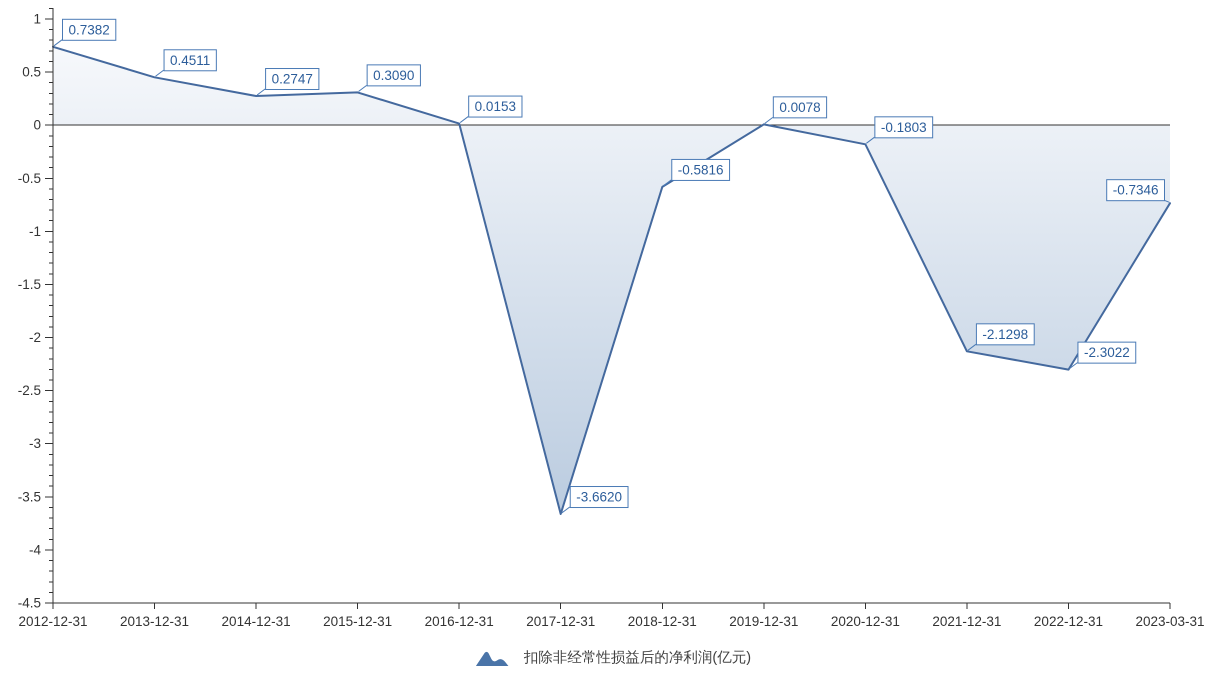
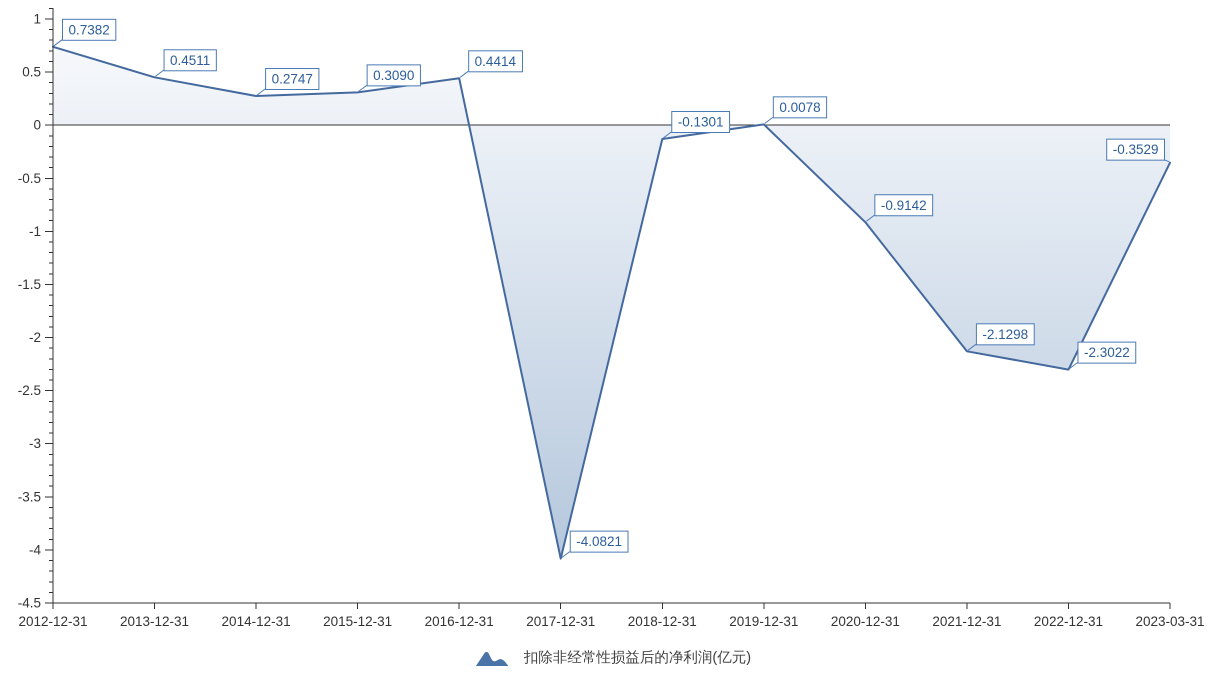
2016-12-31: 0.0153 -> 0.4414
2017-12-31: -3.6620 -> -4.0821
2018-12-31: -0.5816 -> -0.1301
2020-12-31: -0.1803 -> -0.9142
2023-03-31: -0.7346 -> -0.3529
